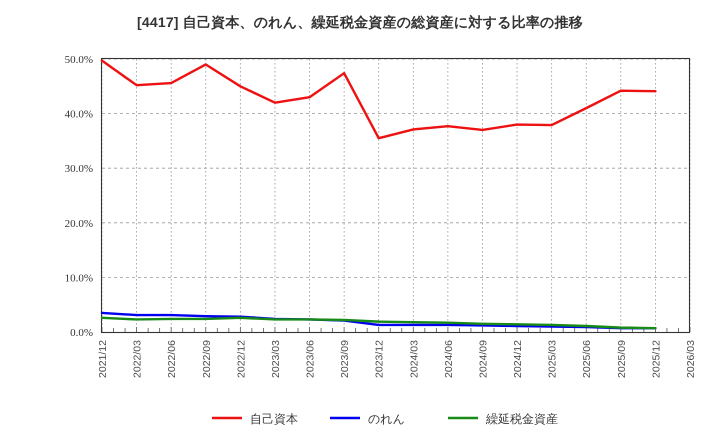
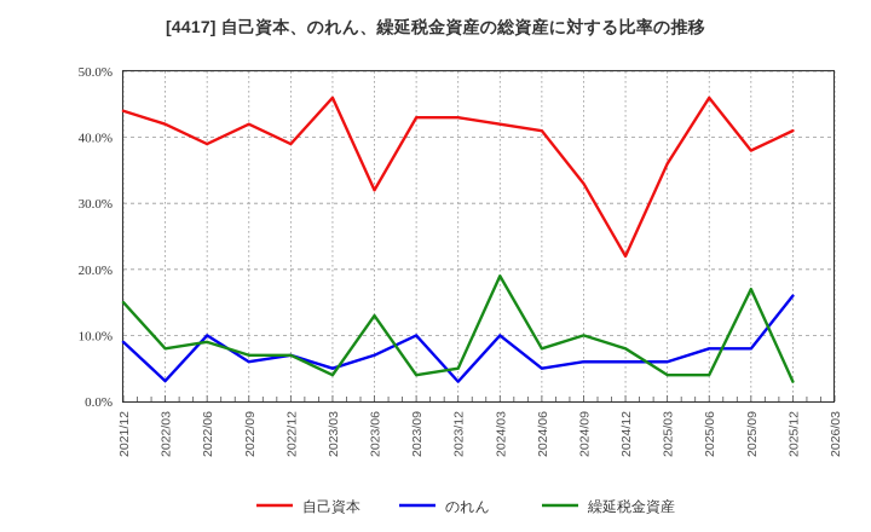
自己資本/2021/12: 50% -> 44%
のれん/2021/12: 4% -> 9%
繰延税金資産/2021/12: 3% -> 15%
自己資本/2022/03: 45% -> 42%
繰延税金資産/2022/03: 2% -> 8%
自己資本/2022/06: 46% -> 39%
のれん/2022/06: 3% -> 10%
繰延税金資産/2022/06: 2% -> 9%
自己資本/2022/09: 49% -> 42%
のれん/2022/09: 3% -> 6%
繰延税金資産/2022/09: 2% -> 7%
自己資本/2022/12: 45% -> 39%
のれん/2022/12: 3% -> 7%
繰延税金資産/2022/12: 3% -> 7%
自己資本/2023/03: 42% -> 46%
のれん/2023/03: 2% -> 5%
繰延税金資産/2023/03: 2% -> 4%
自己資本/2023/06: 43% -> 32%
のれん/2023/06: 2% -> 7%
繰延税金資産/2023/06: 2% -> 13%
自己資本/2023/09: 47% -> 43%
のれん/2023/09: 2% -> 10%
繰延税金資産/2023/09: 2% -> 4%
自己資本/2023/12: 36% -> 43%
のれん/2023/12: 1% -> 3%
繰延税金資産/2023/12: 2% -> 5%
自己資本/2024/03: 37% -> 42%
のれん/2024/03: 1% -> 10%
繰延税金資産/2024/03: 2% -> 19%
自己資本/2024/06: 38% -> 41%
のれん/2024/06: 1% -> 5%
繰延税金資産/2024/06: 2% -> 8%
自己資本/2024/09: 37% -> 33%
のれん/2024/09: 1% -> 6%
繰延税金資産/2024/09: 2% -> 10%
自己資本/2024/12: 38% -> 22%
のれん/2024/12: 1% -> 6%
繰延税金資産/2024/12: 1% -> 8%
自己資本/2025/03: 38% -> 36%
のれん/2025/03: 1% -> 6%
繰延税金資産/2025/03: 1% -> 4%
自己資本/2025/06: 41% -> 46%
のれん/2025/06: 1% -> 8%
繰延税金資産/2025/06: 1% -> 4%
自己資本/2025/09: 44% -> 38%
のれん/2025/09: 1% -> 8%
繰延税金資産/2025/09: 1% -> 17%
自己資本/2025/12: 44% -> 41%
のれん/2025/12: 1% -> 16%
繰延税金資産/2025/12: 1% -> 3%
